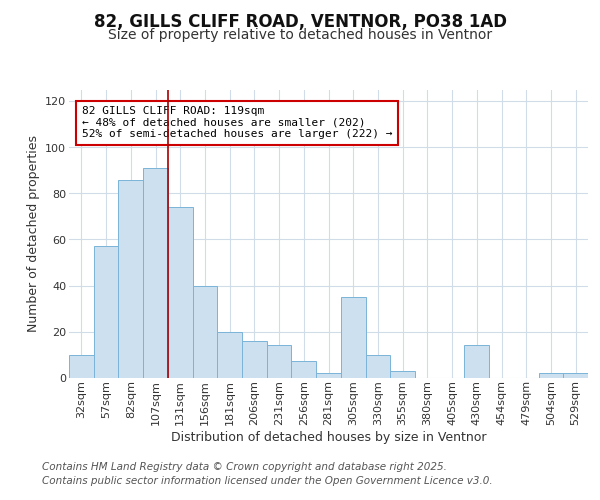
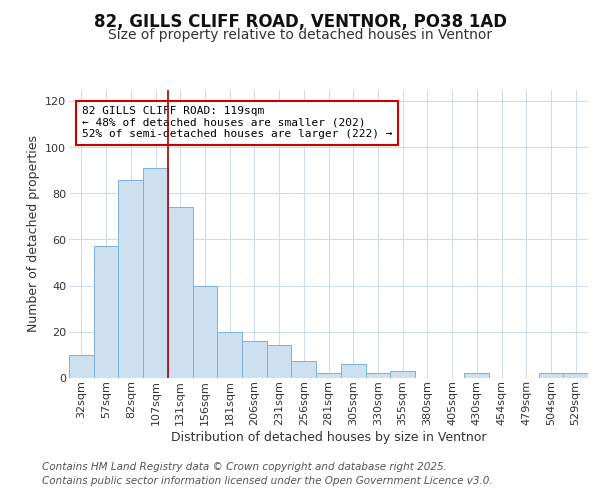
305sqm: 35 -> 6
330sqm: 10 -> 2
430sqm: 14 -> 2
